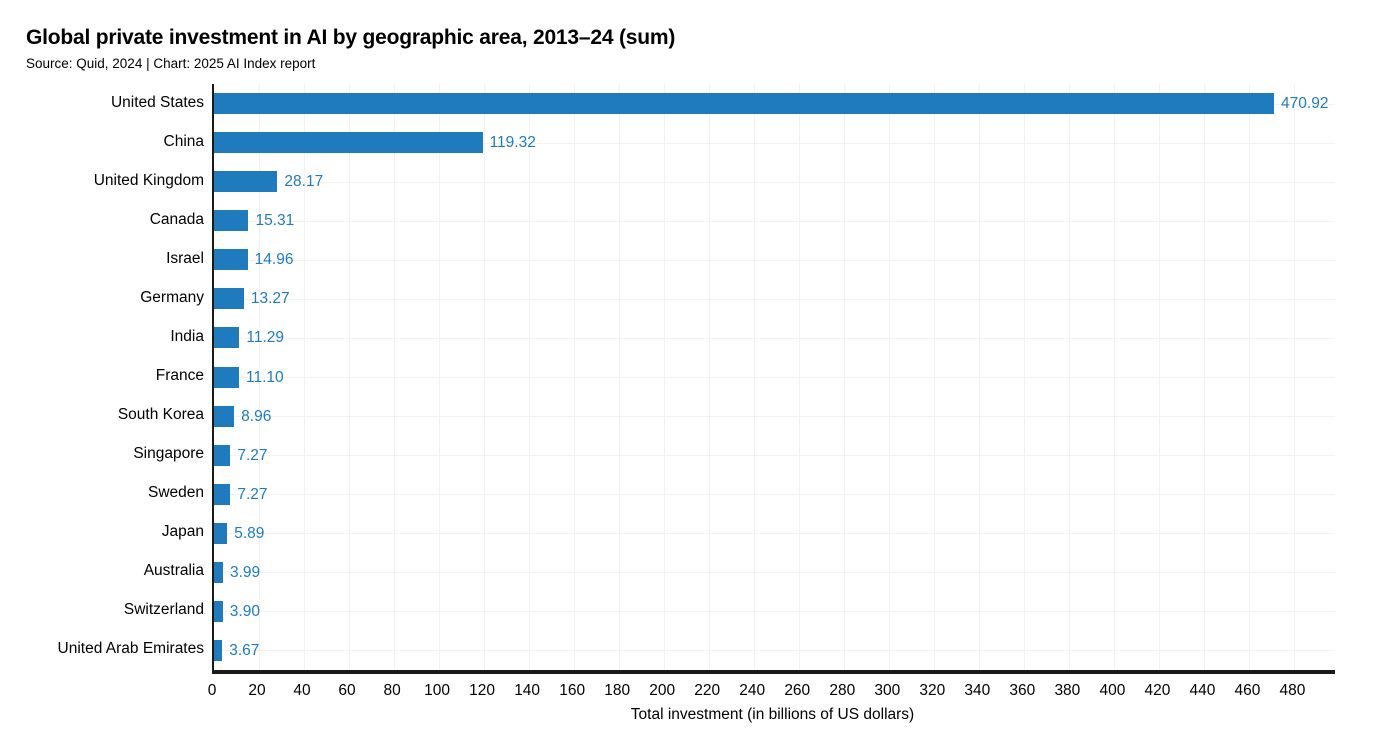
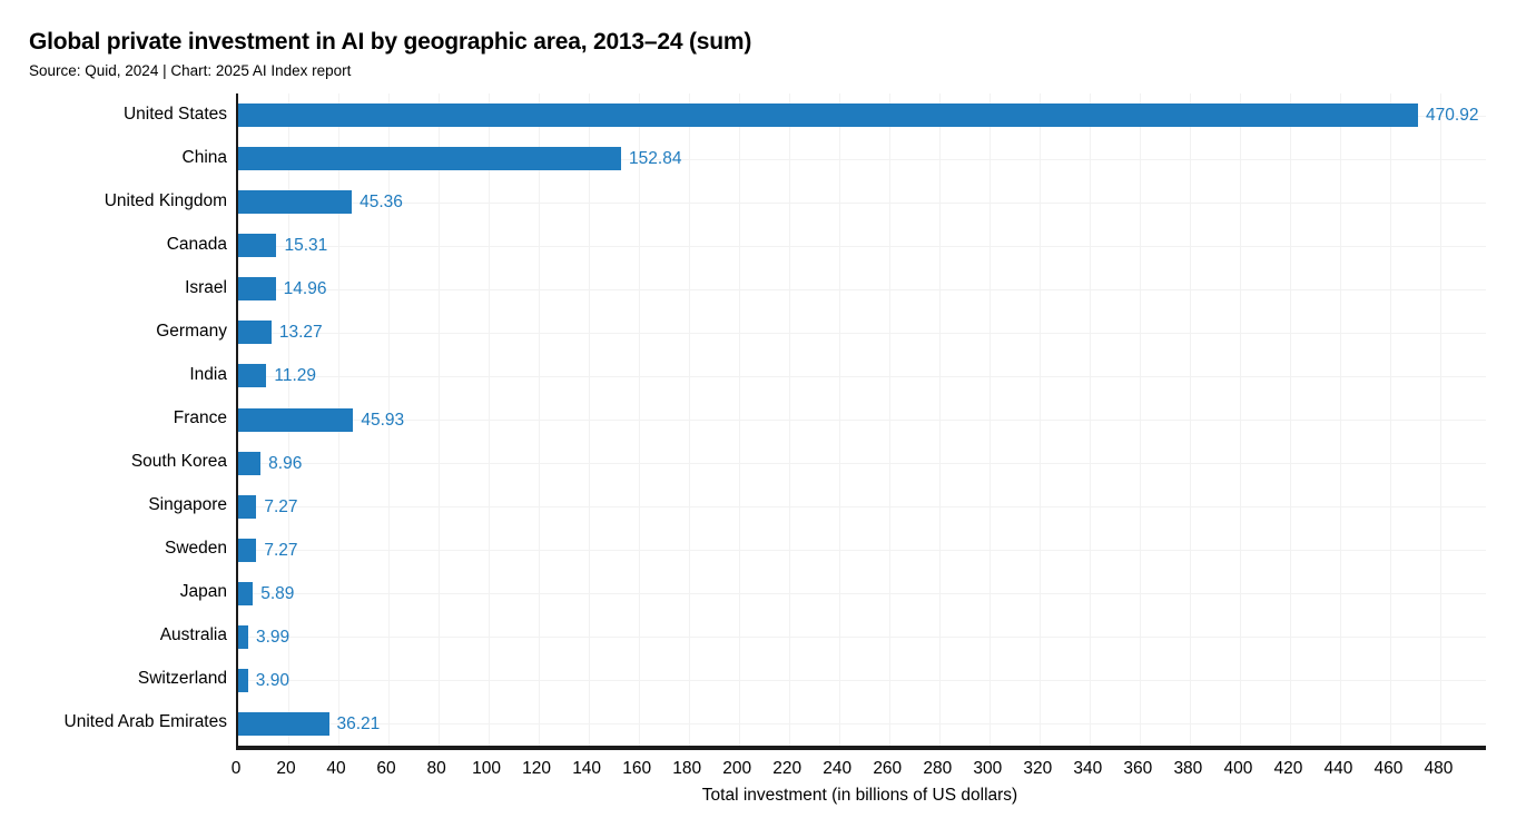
China: 119.32 -> 152.84
United Kingdom: 28.17 -> 45.36
France: 11.10 -> 45.93
United Arab Emirates: 3.67 -> 36.21
